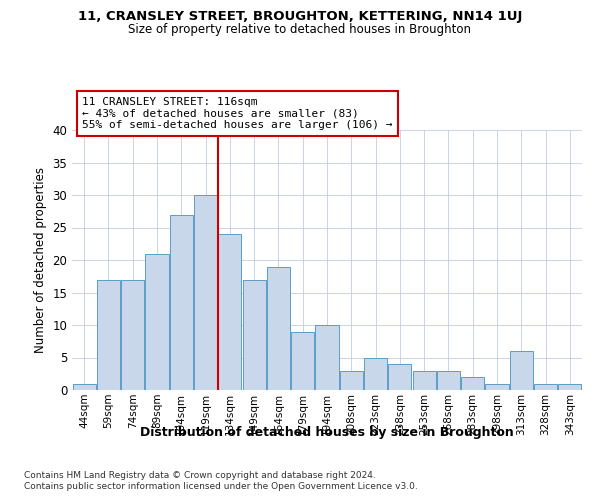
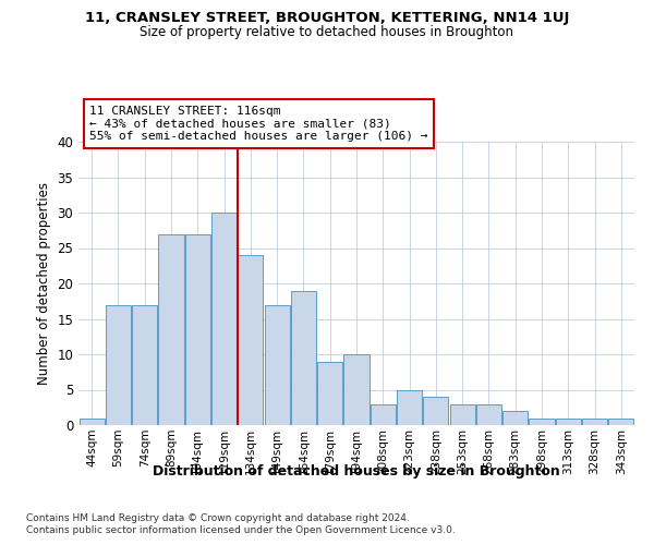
89sqm: 21 -> 27
313sqm: 6 -> 1
